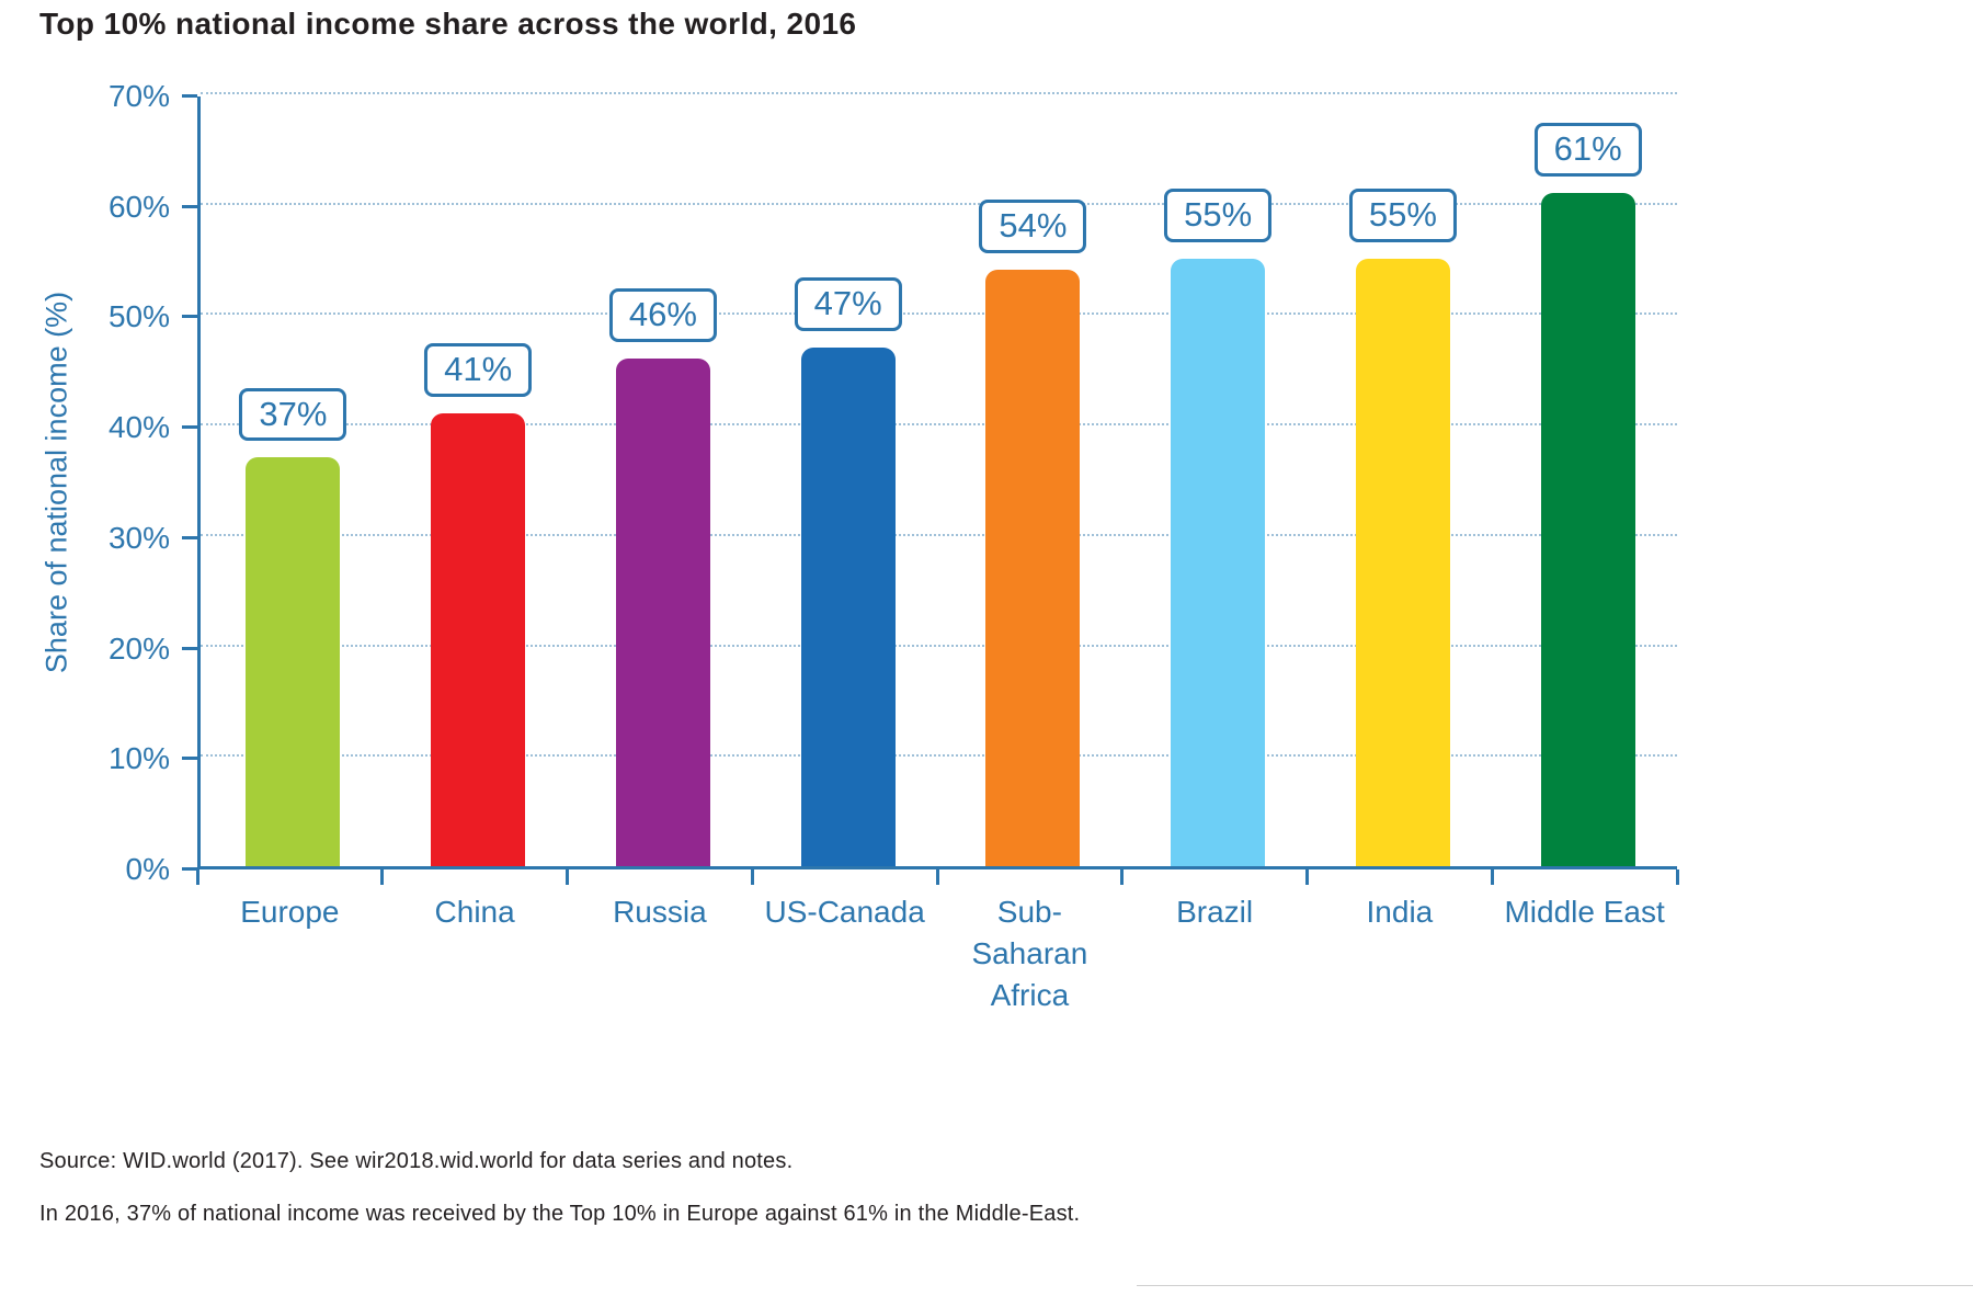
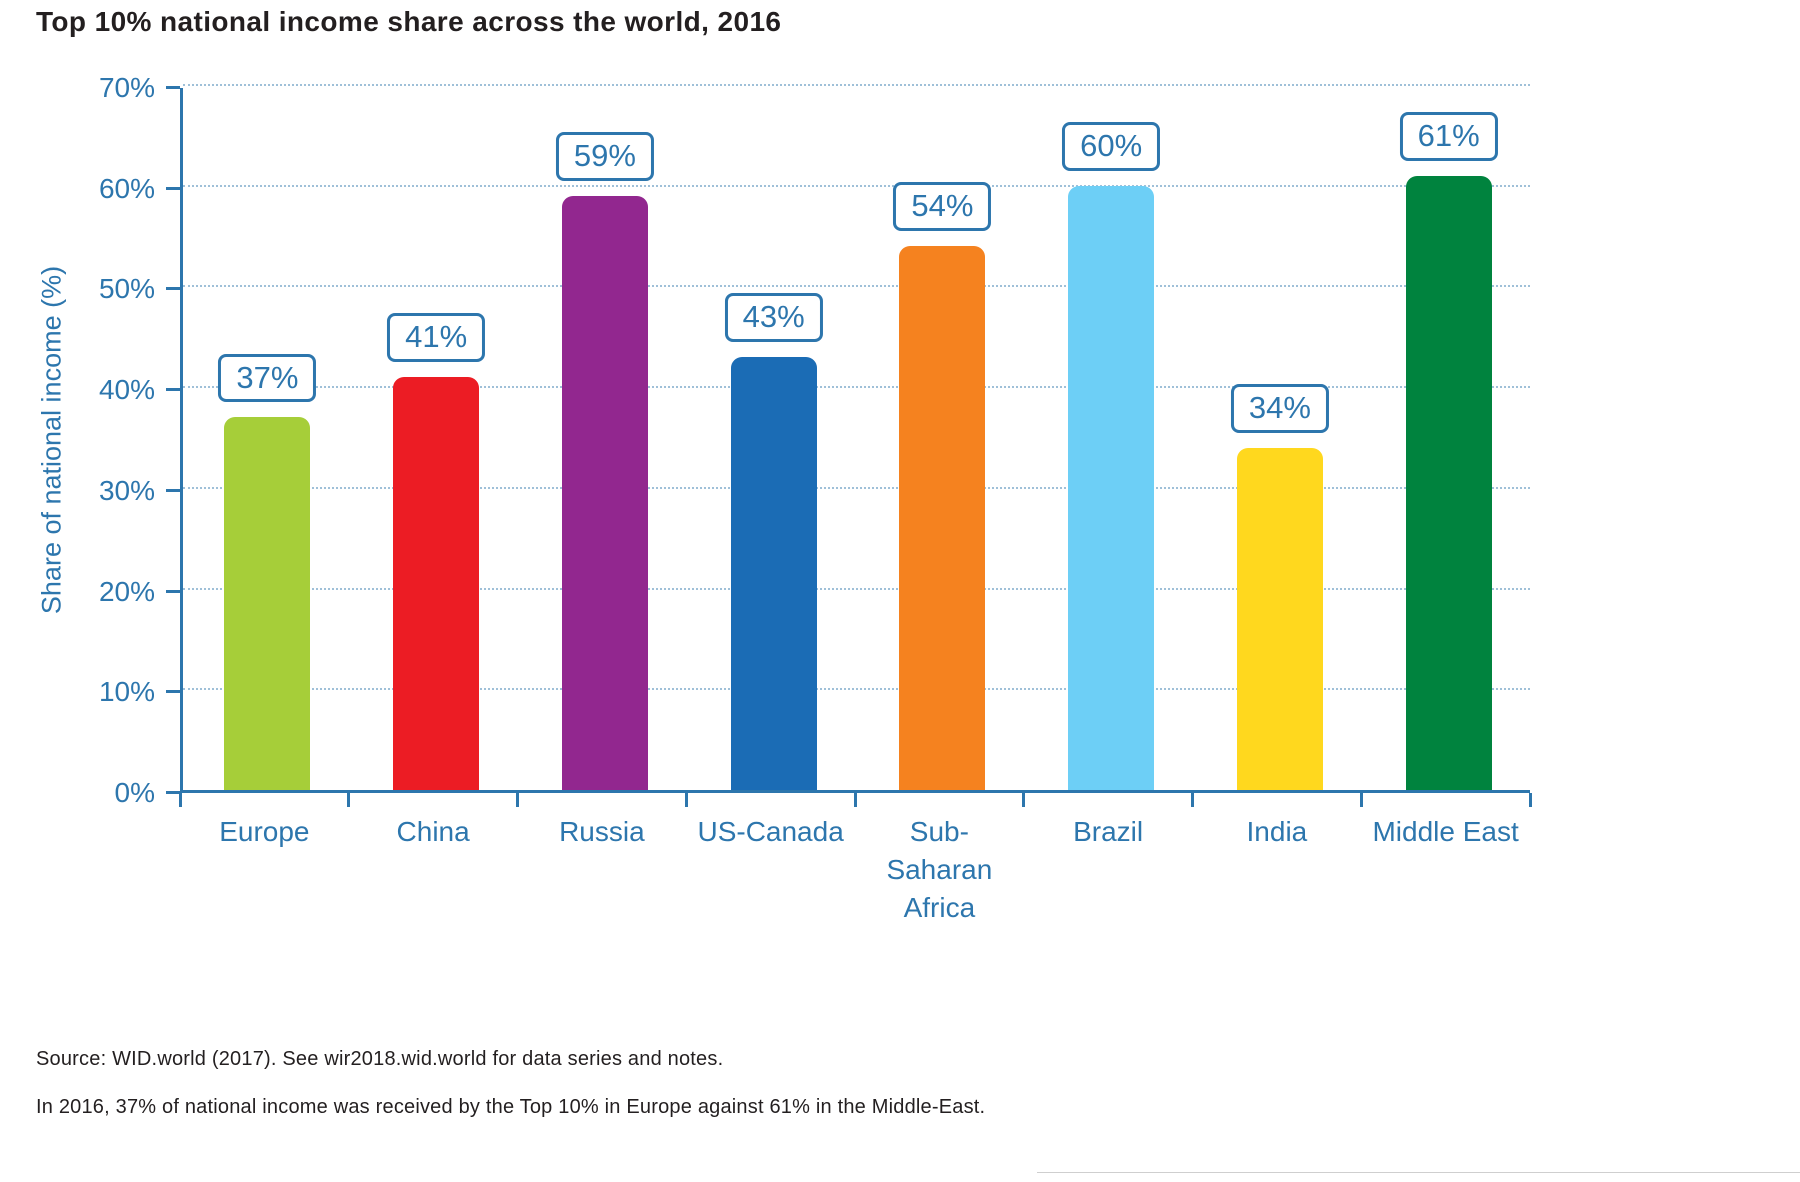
Russia: 46% -> 59%
US-Canada: 47% -> 43%
Brazil: 55% -> 60%
India: 55% -> 34%
